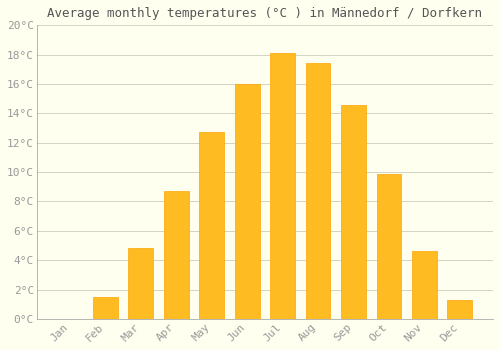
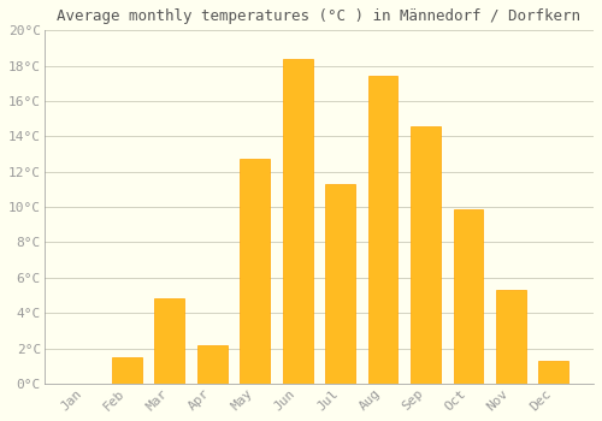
Apr: 8.7°C -> 2.2°C
Jun: 16.0°C -> 18.4°C
Jul: 18.1°C -> 11.3°C
Nov: 4.6°C -> 5.3°C
